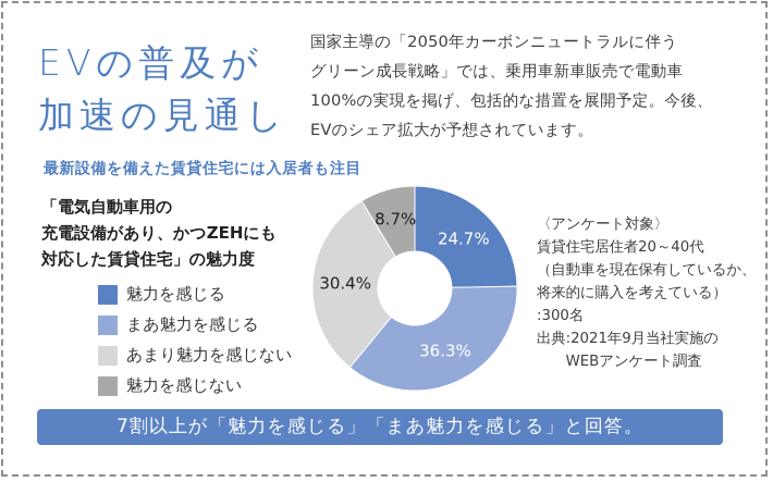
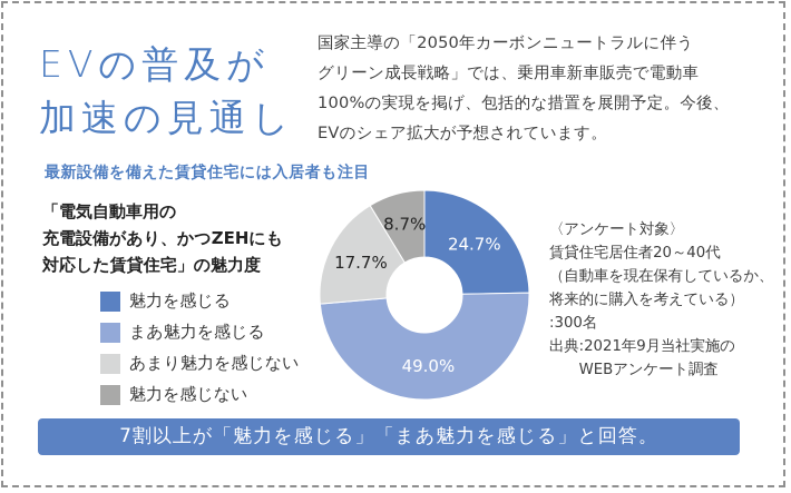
まあ魅力を感じる: 36.3% -> 49.0%
あまり魅力を感じない: 30.4% -> 17.7%
